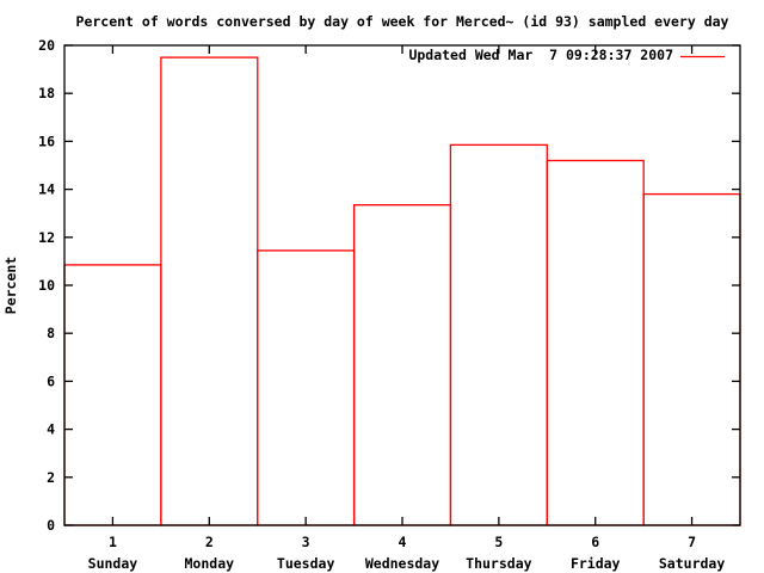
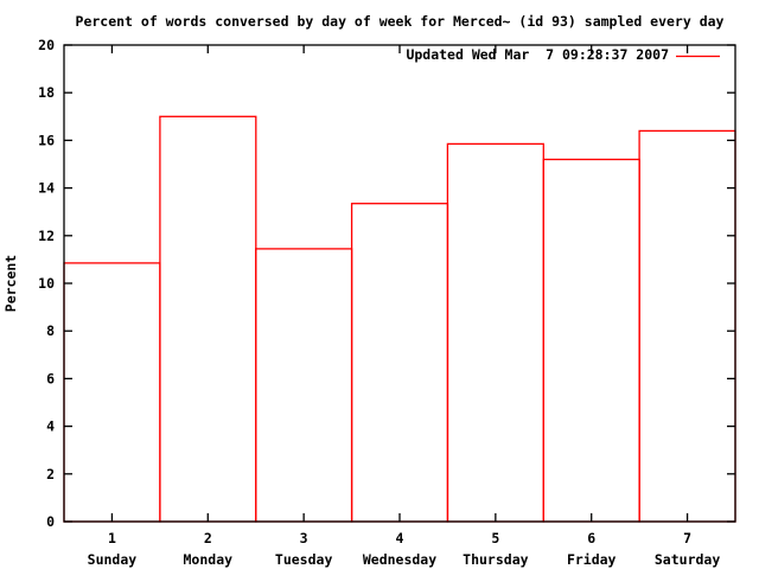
Monday: 19.5 -> 17.0
Saturday: 13.8 -> 16.4
